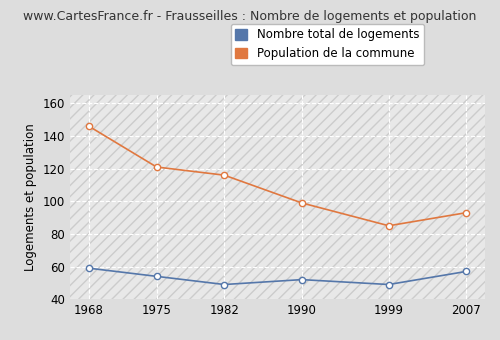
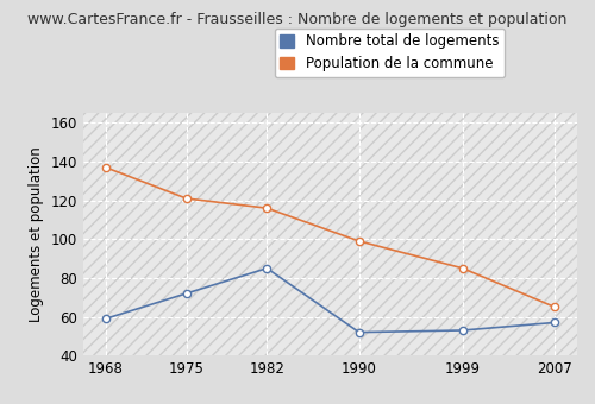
Population de la commune/1968: 146 -> 137
Nombre total de logements/1975: 54 -> 72
Nombre total de logements/1982: 49 -> 85
Nombre total de logements/1999: 49 -> 53
Population de la commune/2007: 93 -> 65
